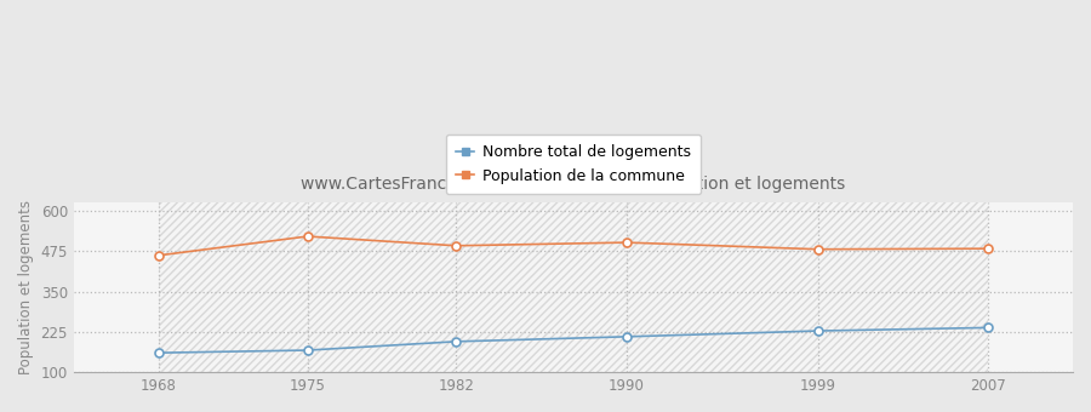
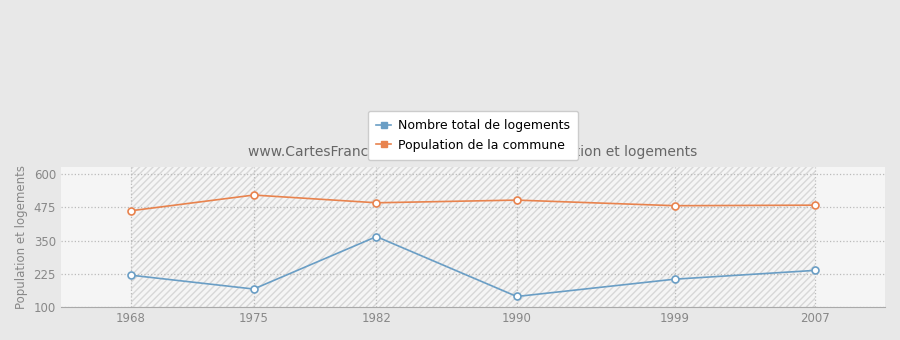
Nombre total de logements/1968: 160 -> 220
Nombre total de logements/1982: 195 -> 365
Nombre total de logements/1990: 210 -> 140
Nombre total de logements/1999: 228 -> 205
